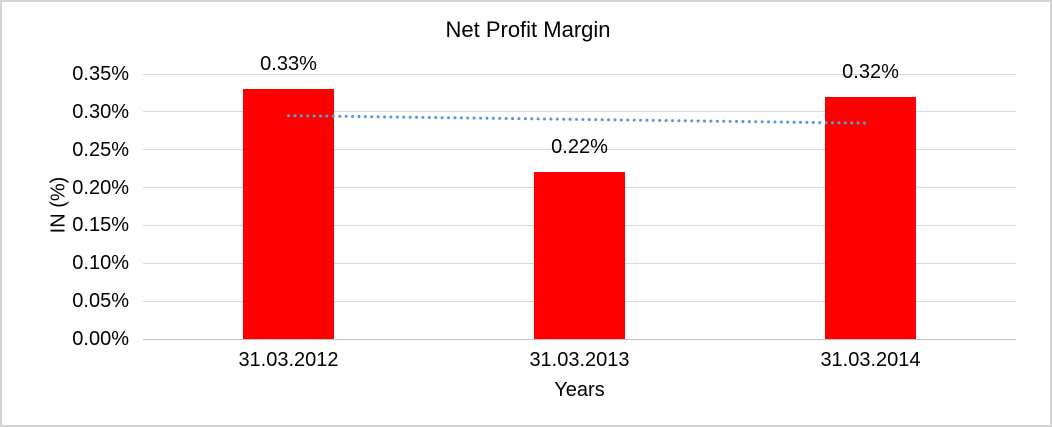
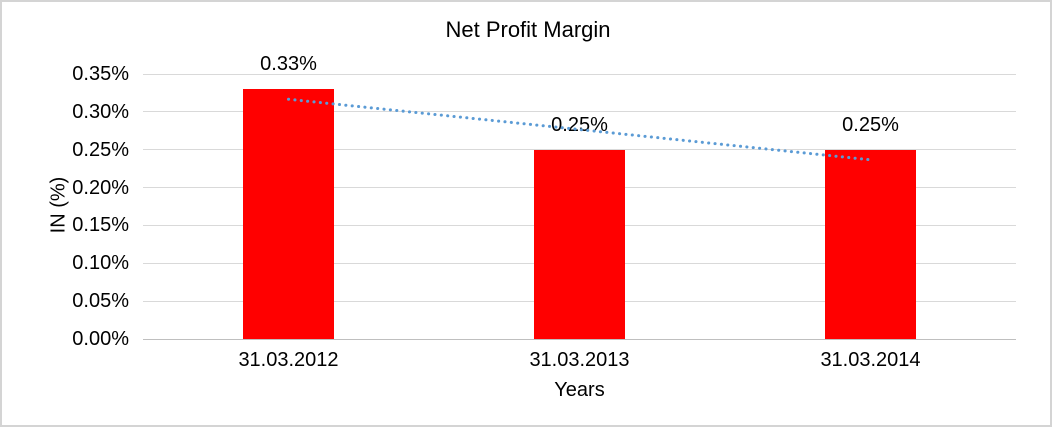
31.03.2013: 0.22% -> 0.25%
31.03.2014: 0.32% -> 0.25%
